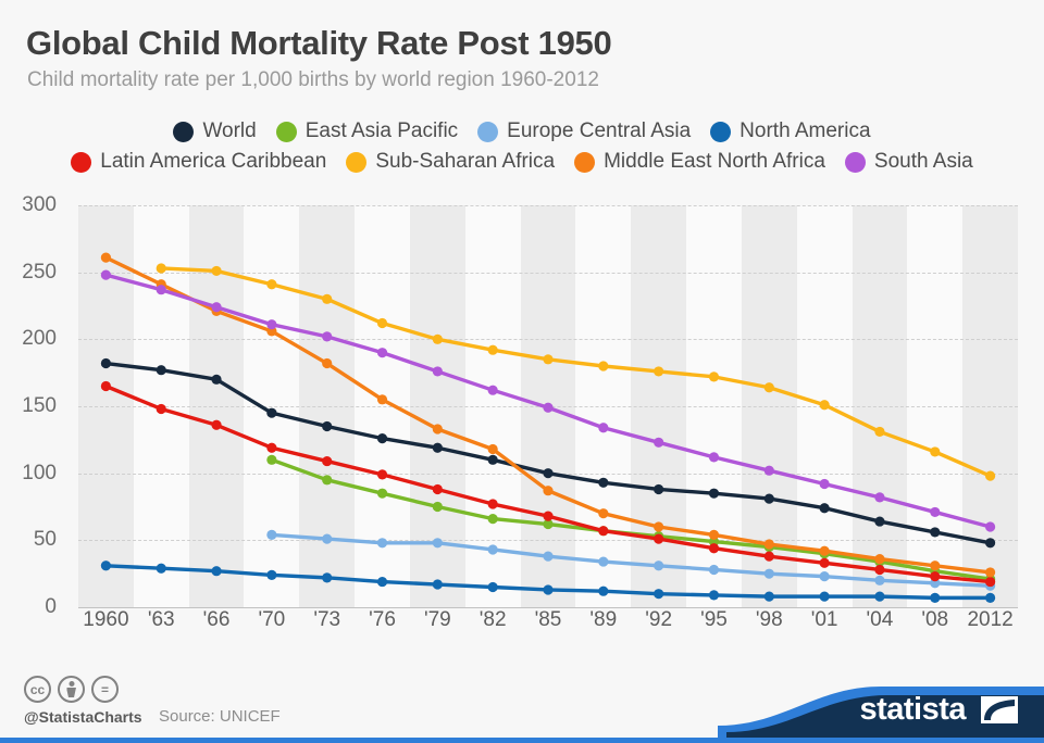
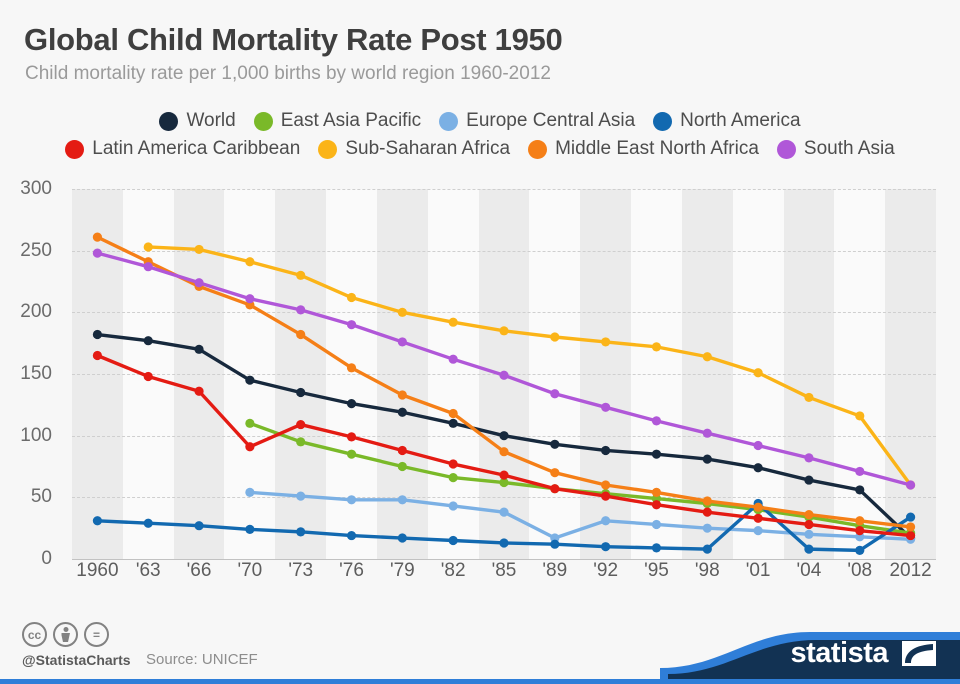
Latin America Caribbean/'70: 119 -> 91
Europe Central Asia/'89: 34 -> 17
North America/'01: 8 -> 45
World/2012: 48 -> 17
North America/2012: 7 -> 34
Sub-Saharan Africa/2012: 98 -> 60
